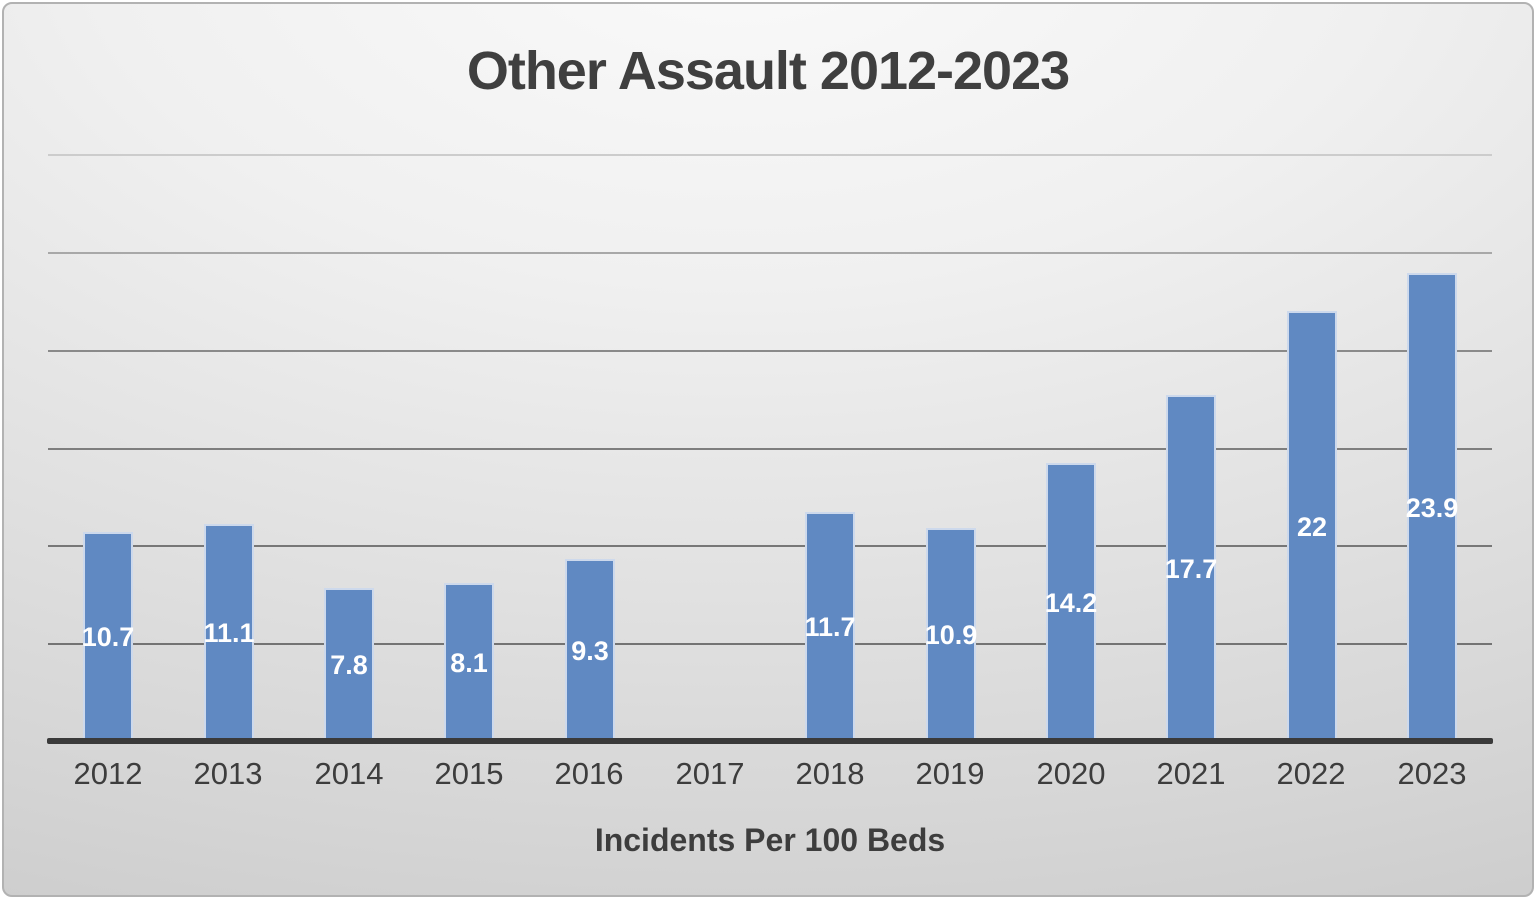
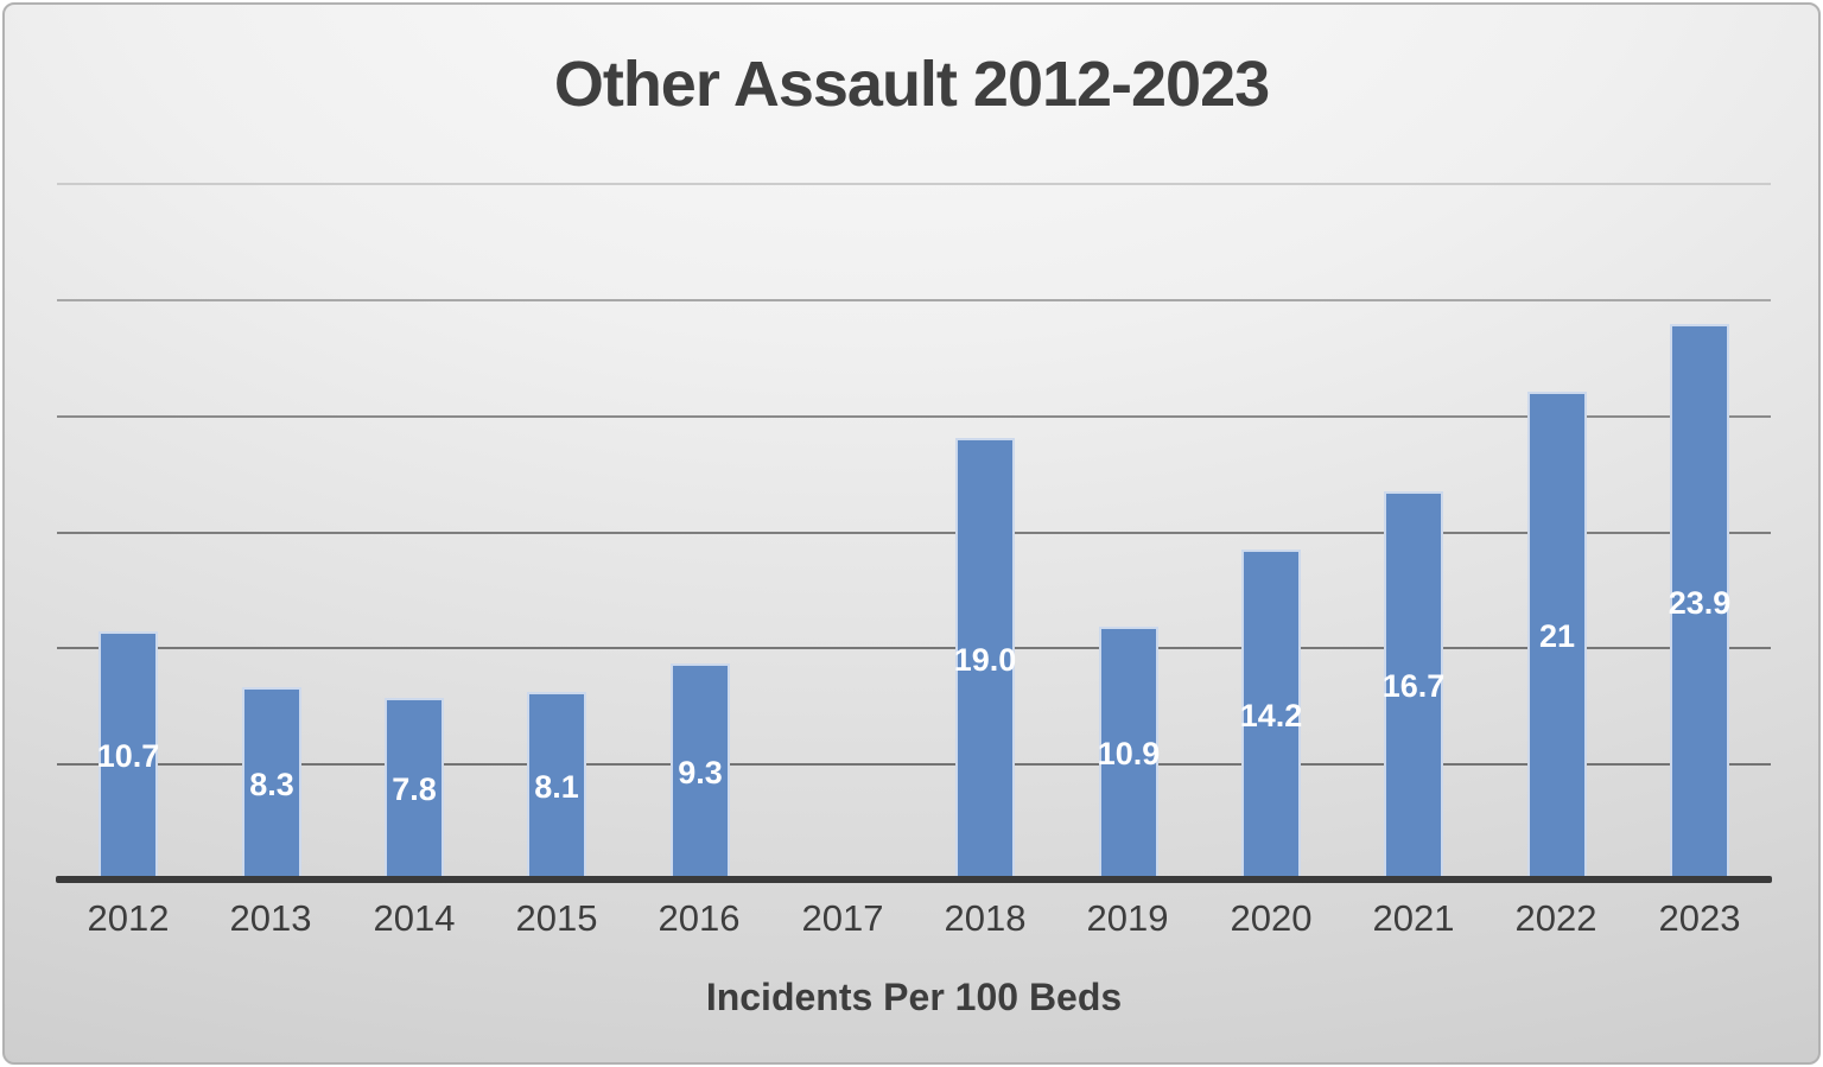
2013: 11.1 -> 8.3
2018: 11.7 -> 19.0
2021: 17.7 -> 16.7
2022: 22 -> 21
